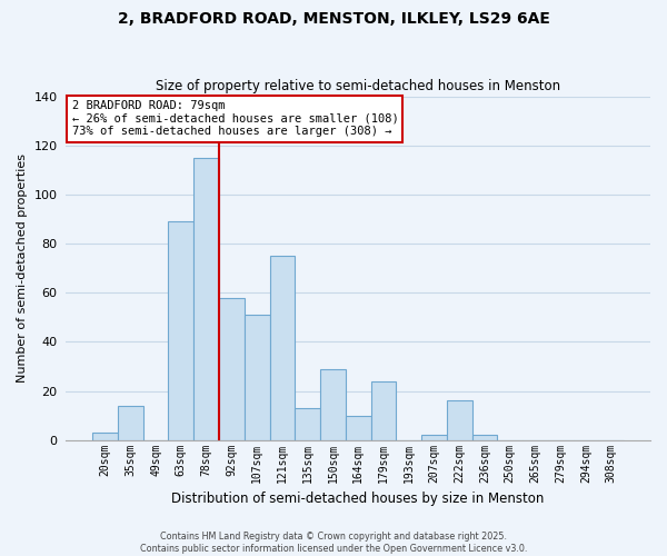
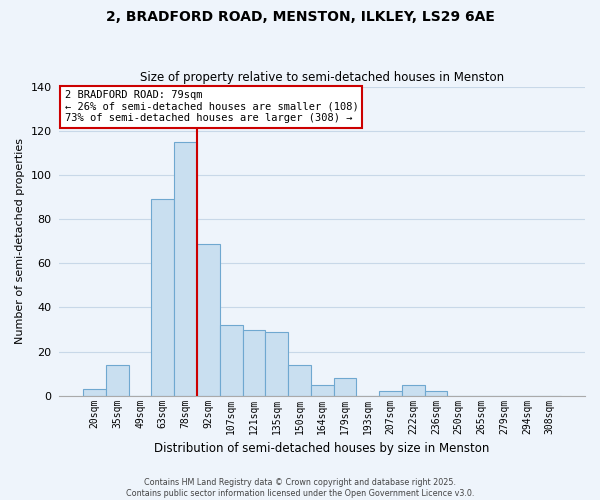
92sqm: 58 -> 69
107sqm: 51 -> 32
121sqm: 75 -> 30
135sqm: 13 -> 29
150sqm: 29 -> 14
164sqm: 10 -> 5
179sqm: 24 -> 8
222sqm: 16 -> 5
